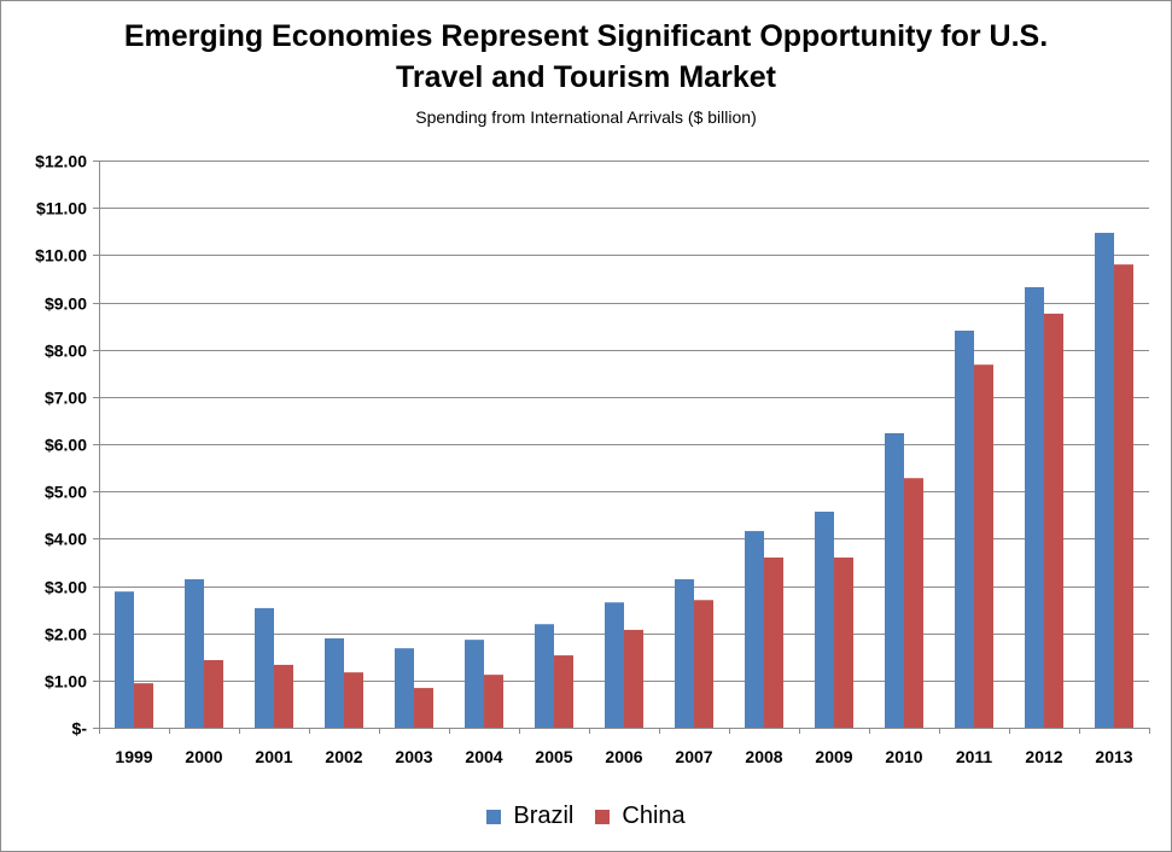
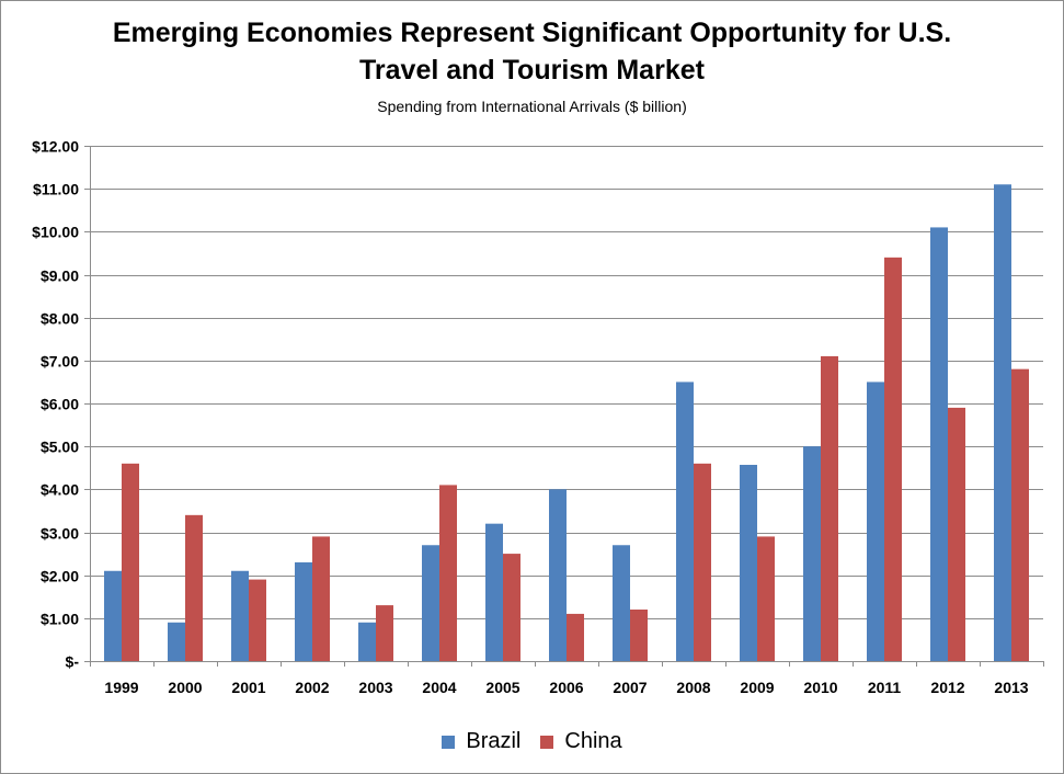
Brazil/1999: $2.9 -> $2.1
China/1999: $0.9 -> $4.6
Brazil/2000: $3.1 -> $0.9
China/2000: $1.4 -> $3.4
Brazil/2001: $2.5 -> $2.1
China/2001: $1.3 -> $1.9
Brazil/2002: $1.9 -> $2.3
China/2002: $1.2 -> $2.9
Brazil/2003: $1.7 -> $0.9
China/2003: $0.8 -> $1.3
Brazil/2004: $1.9 -> $2.7
China/2004: $1.1 -> $4.1
Brazil/2005: $2.2 -> $3.2
China/2005: $1.5 -> $2.5
Brazil/2006: $2.6 -> $4.0
China/2006: $2.1 -> $1.1
Brazil/2007: $3.1 -> $2.7
China/2007: $2.7 -> $1.2
Brazil/2008: $4.2 -> $6.5
China/2008: $3.6 -> $4.6
China/2009: $3.6 -> $2.9
Brazil/2010: $6.2 -> $5.0
China/2010: $5.3 -> $7.1
Brazil/2011: $8.4 -> $6.5
China/2011: $7.7 -> $9.4
Brazil/2012: $9.3 -> $10.1
China/2012: $8.8 -> $5.9
Brazil/2013: $10.5 -> $11.1
China/2013: $9.8 -> $6.8
